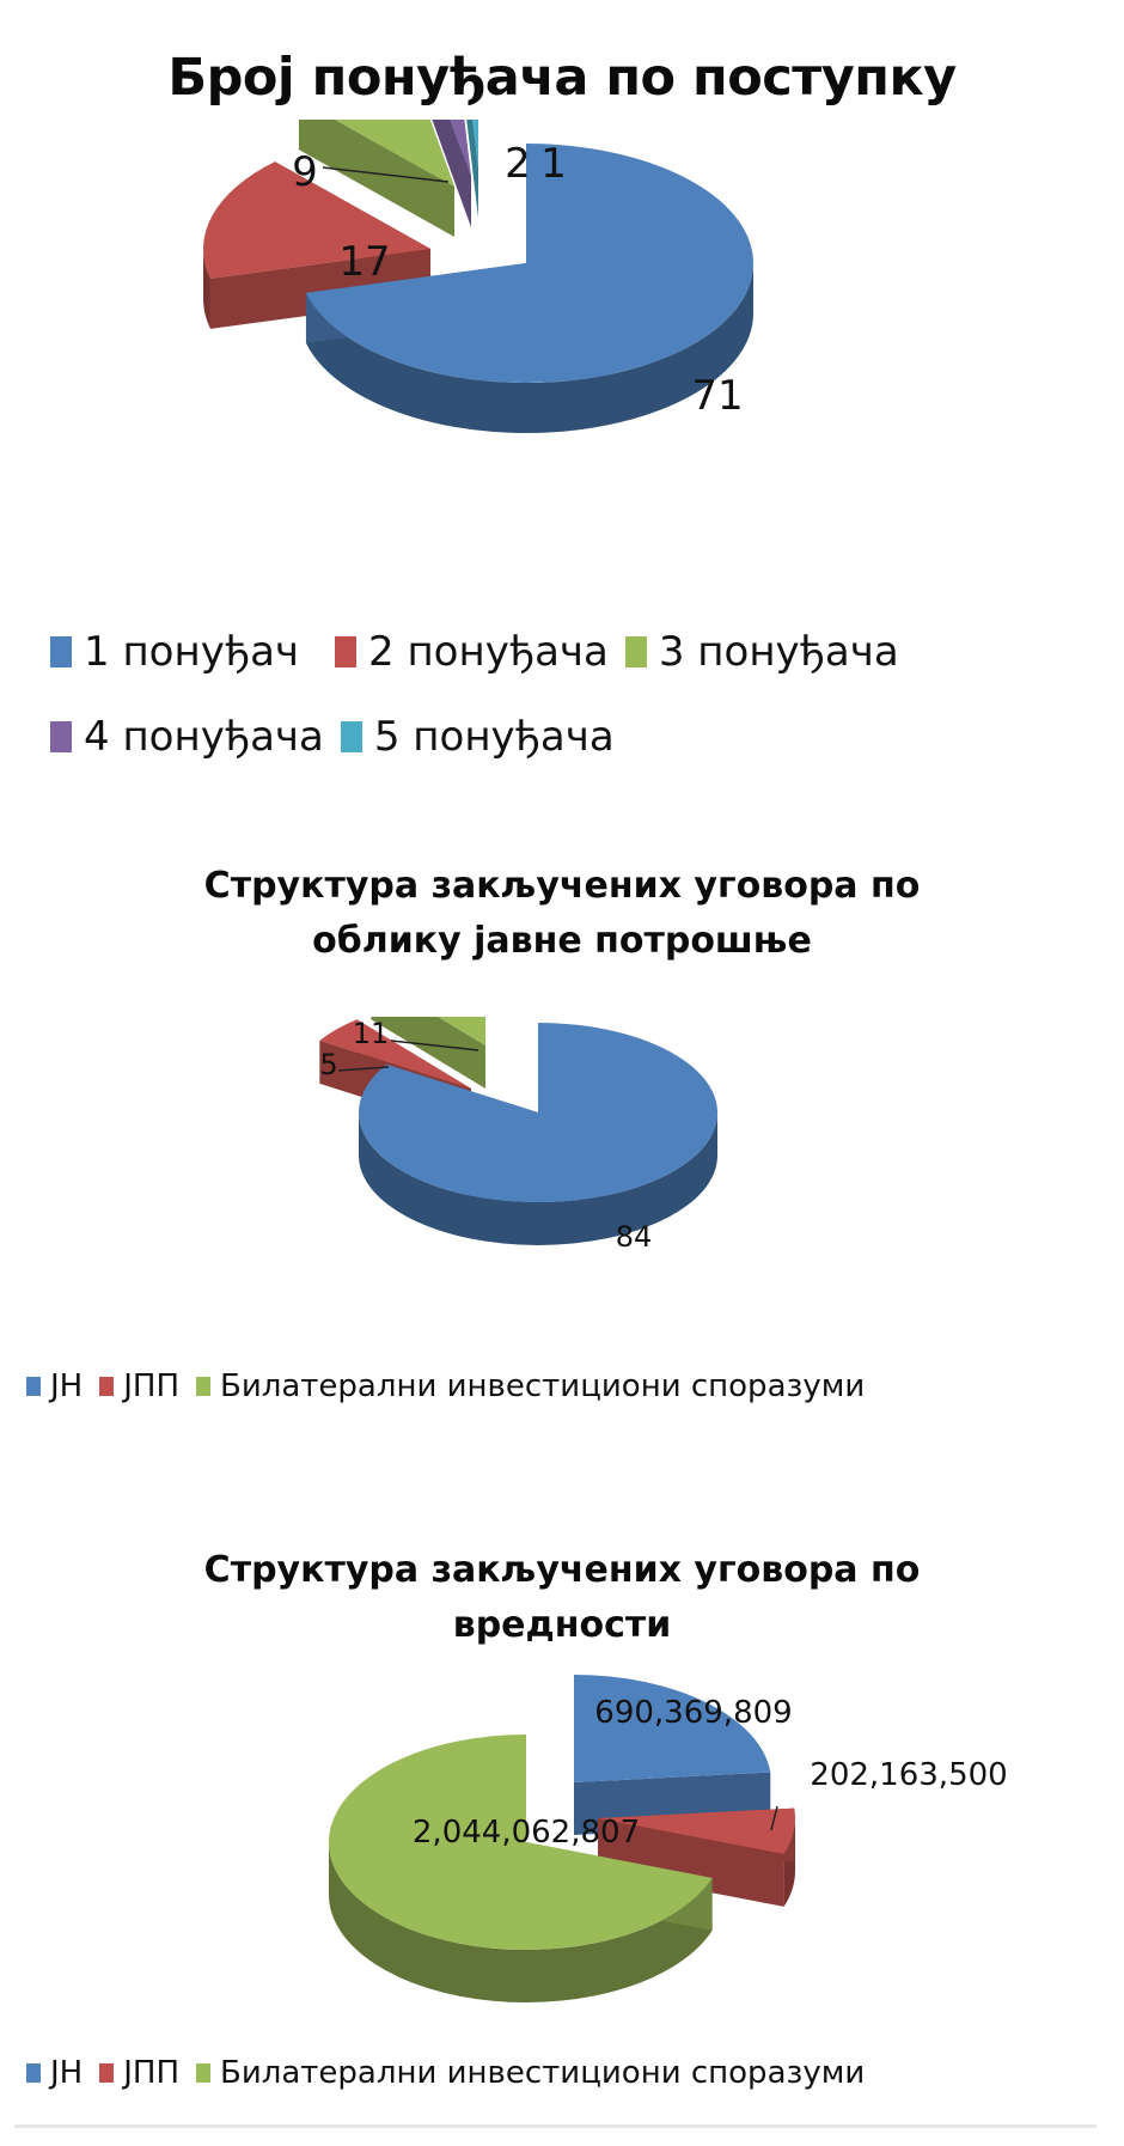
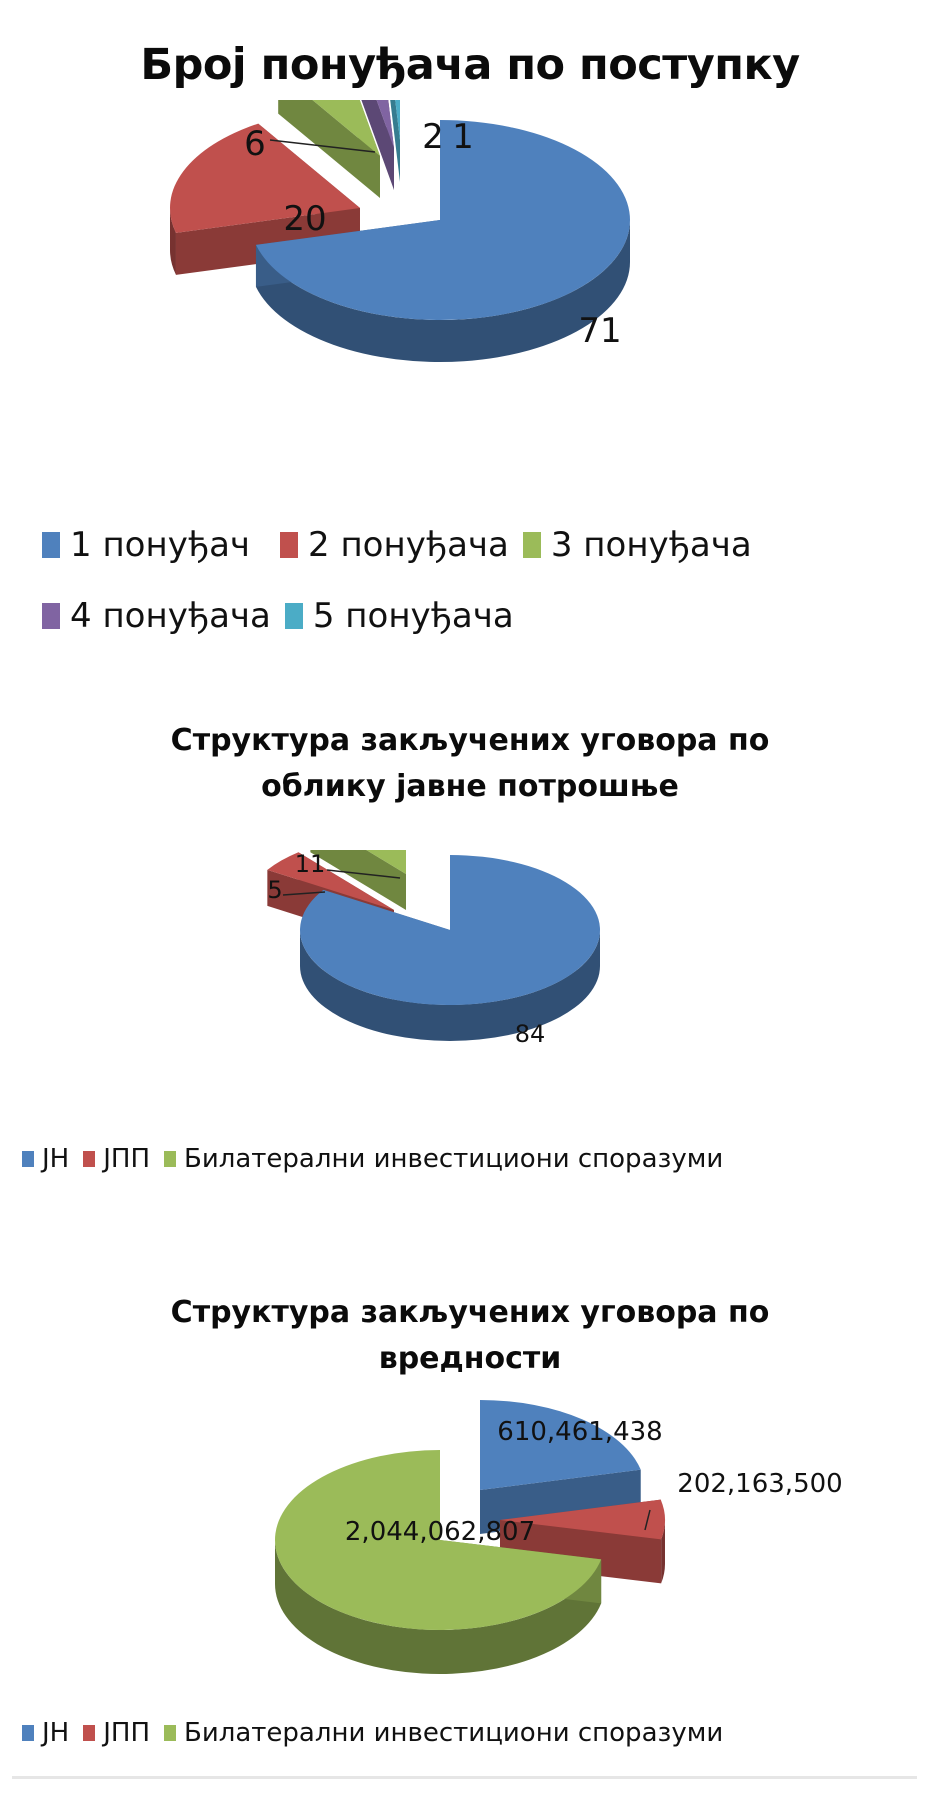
Број понуђача по поступку/2 понуђача: 17 -> 20
Број понуђача по поступку/3 понуђача: 9 -> 6
Структура закључених уговора по вредности/ЈН: 690,369,809 -> 610,461,438
